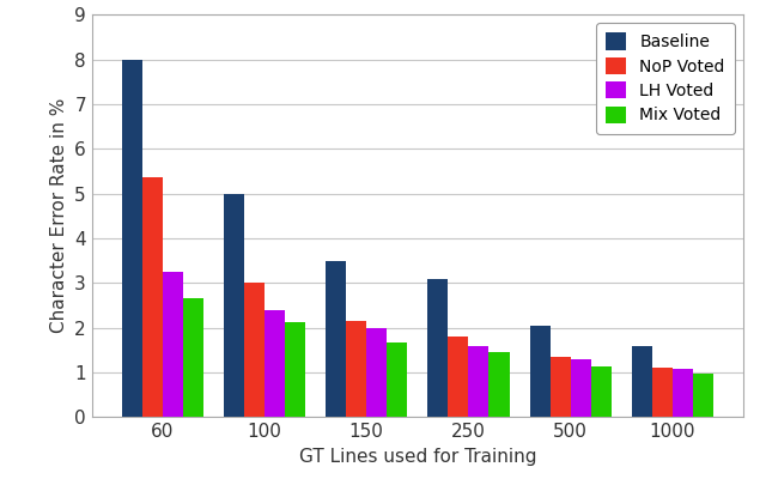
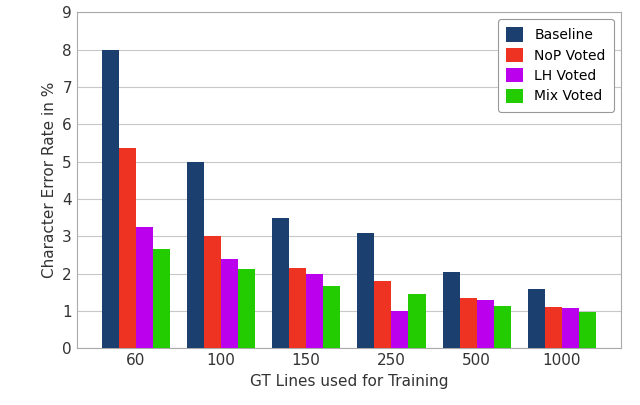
LH Voted/250: 1.60 -> 1.00
